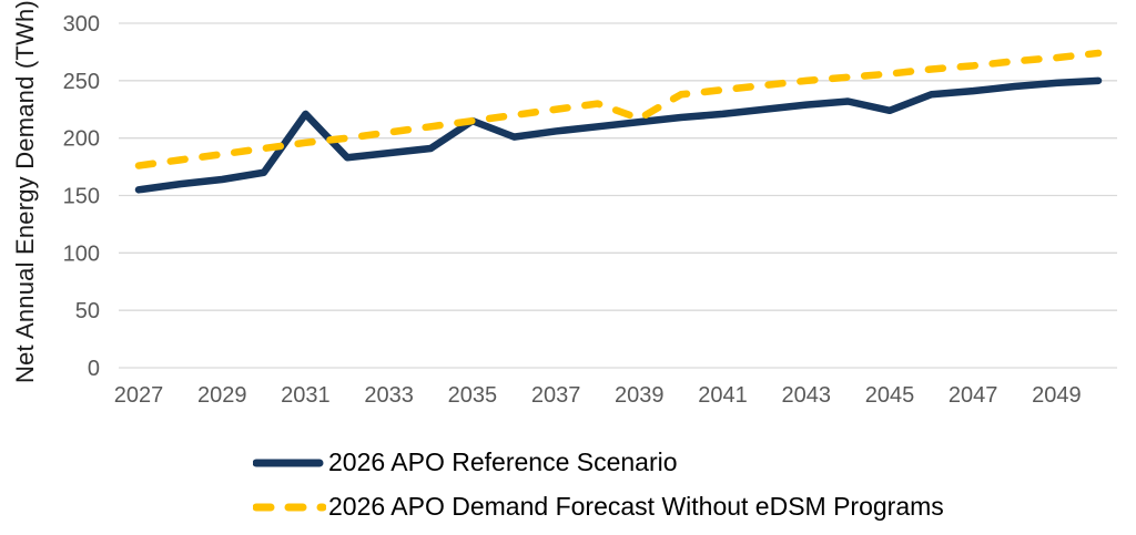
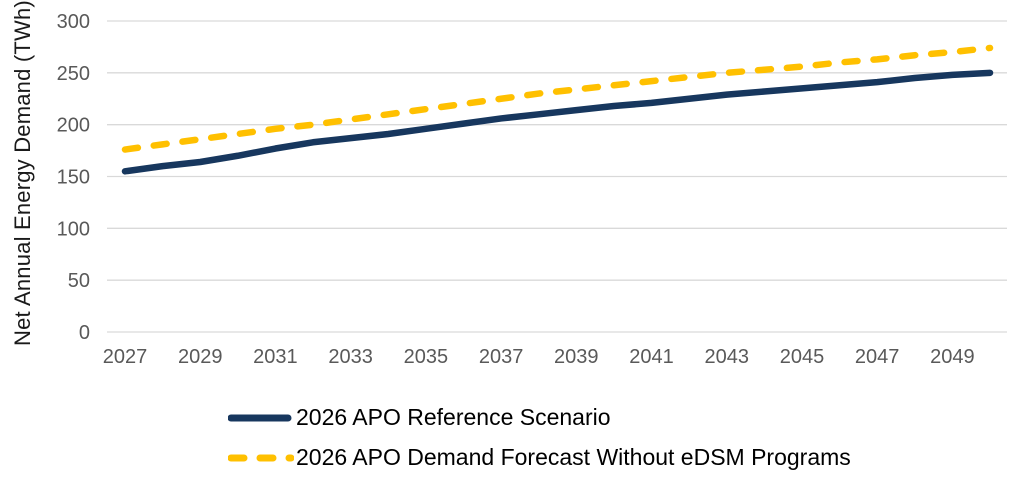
2026 APO Reference Scenario/2031: 221 -> 177
2026 APO Reference Scenario/2035: 215 -> 196
2026 APO Demand Forecast Without eDSM Programs/2039: 217 -> 234
2026 APO Reference Scenario/2045: 224 -> 235
